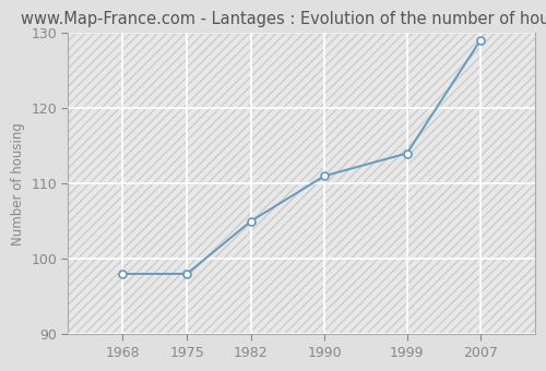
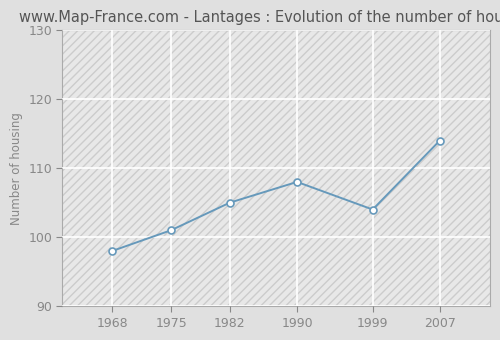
1975: 98 -> 101
1990: 111 -> 108
1999: 114 -> 104
2007: 129 -> 114
